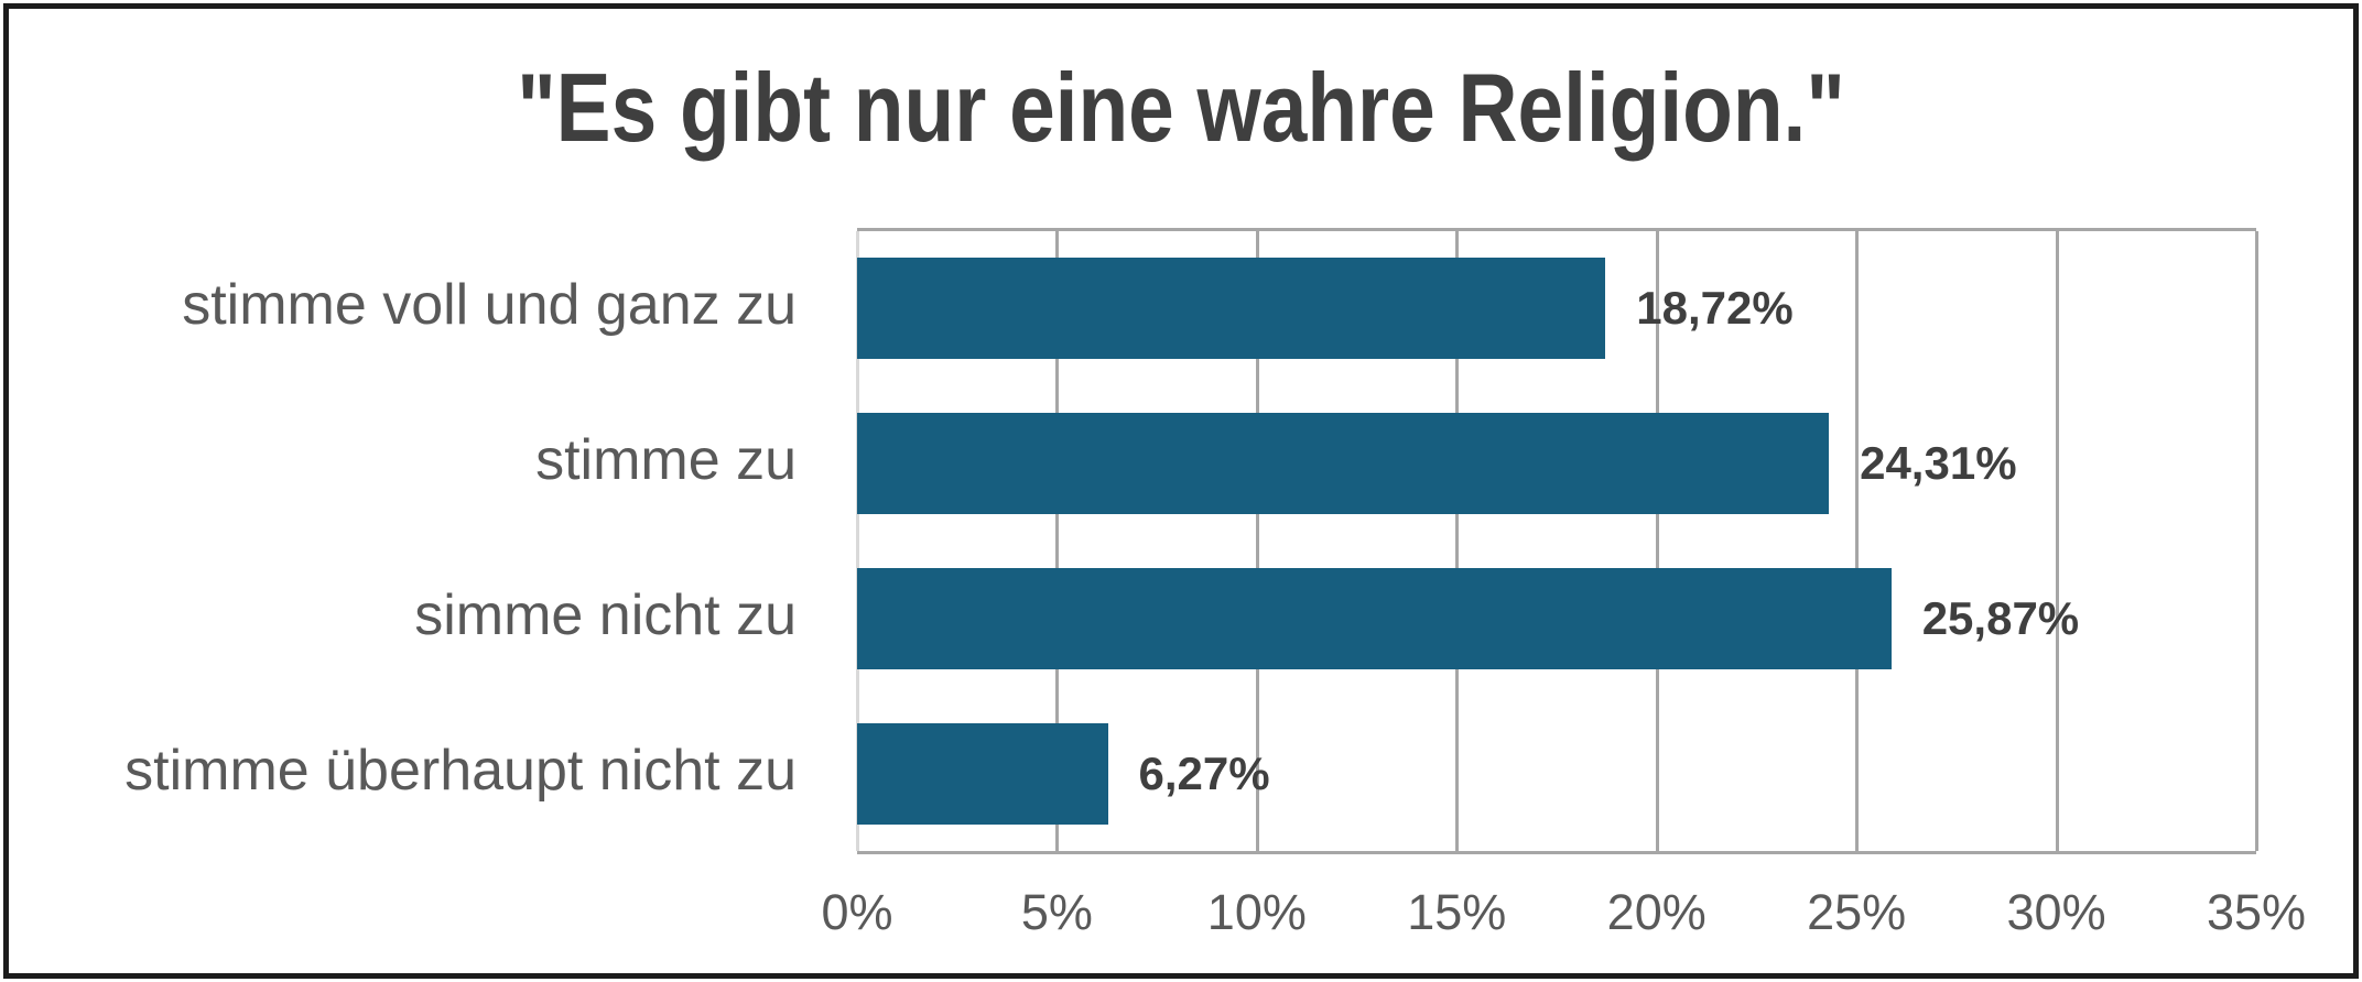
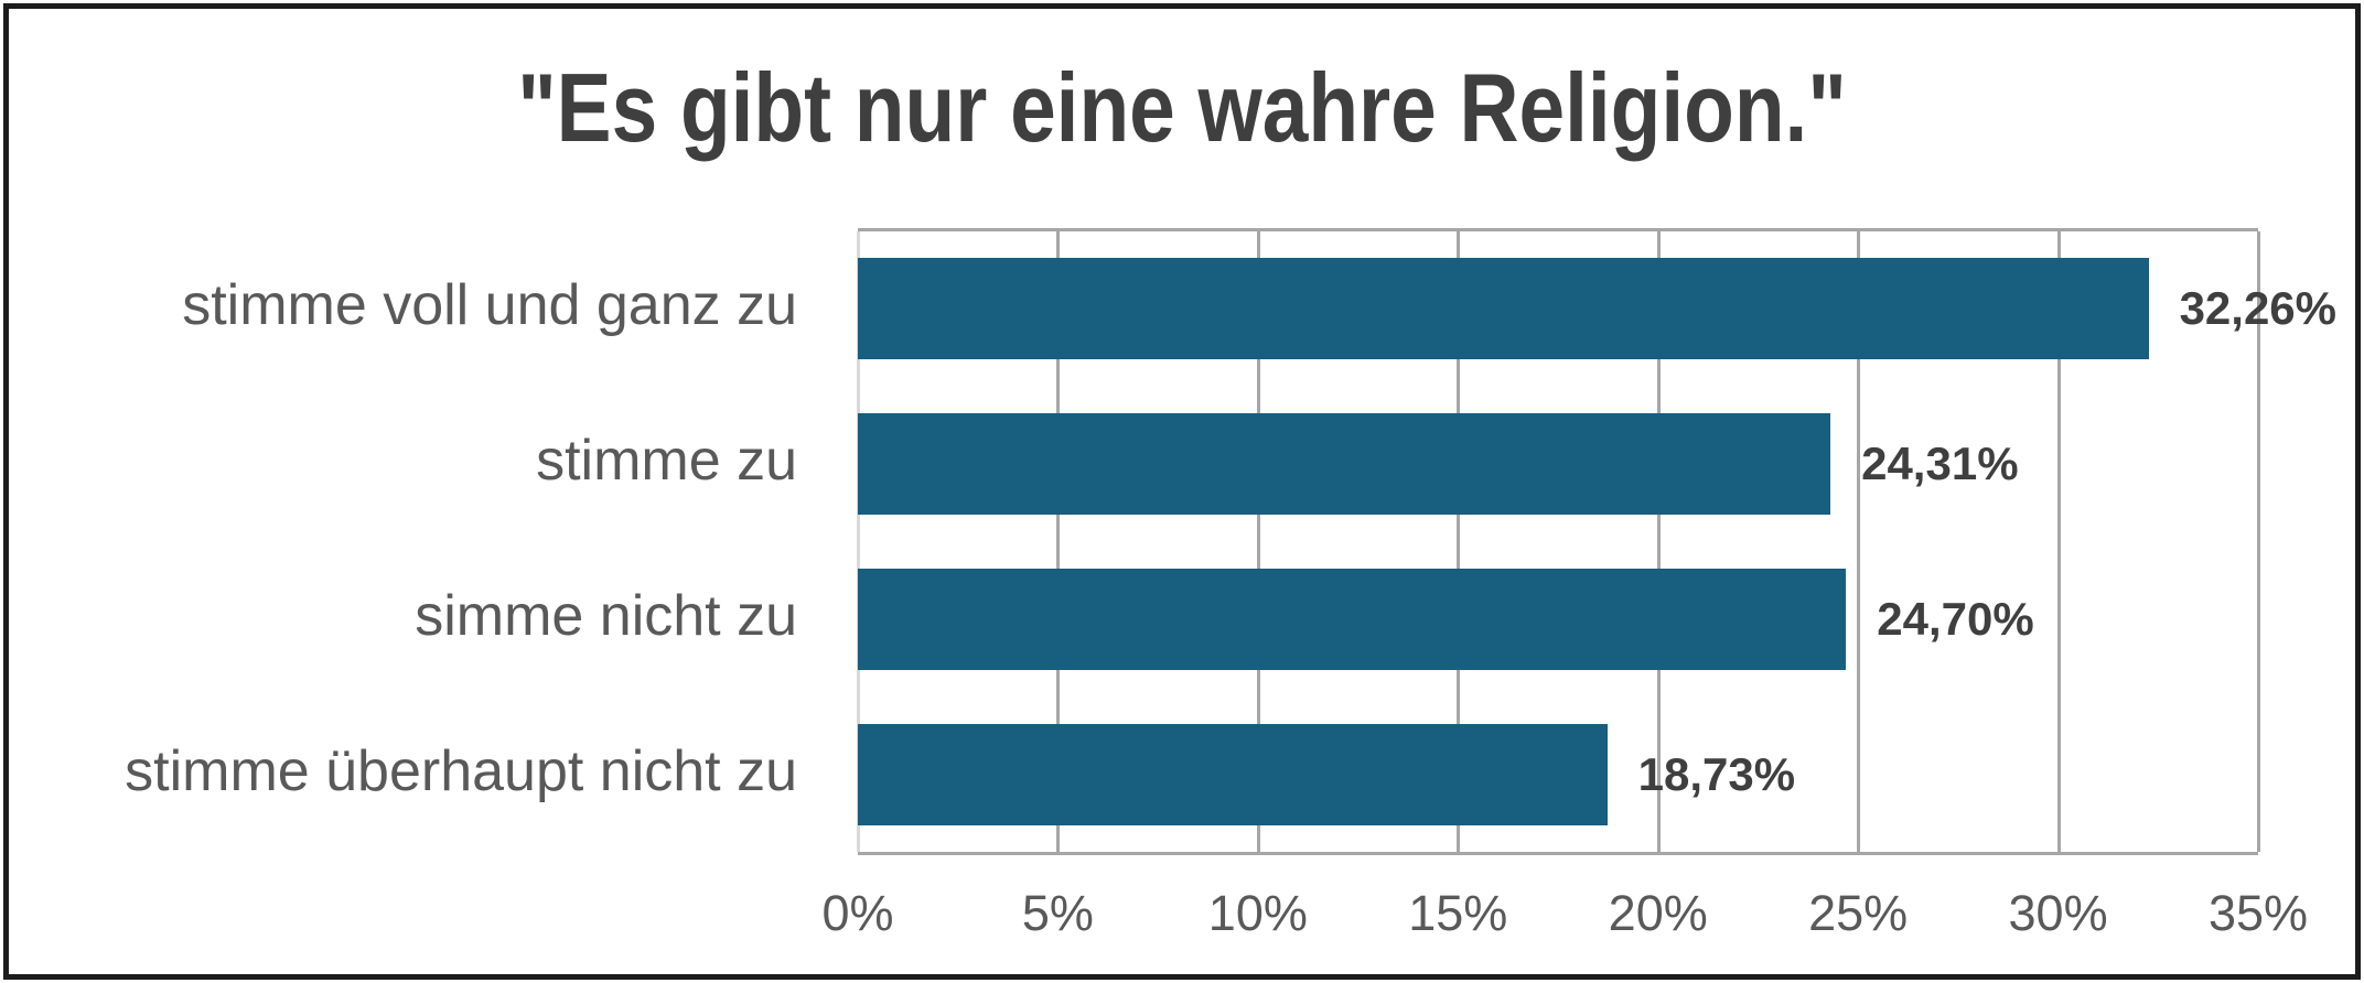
stimme voll und ganz zu: 18,72% -> 32,26%
simme nicht zu: 25,87% -> 24,70%
stimme überhaupt nicht zu: 6,27% -> 18,73%
